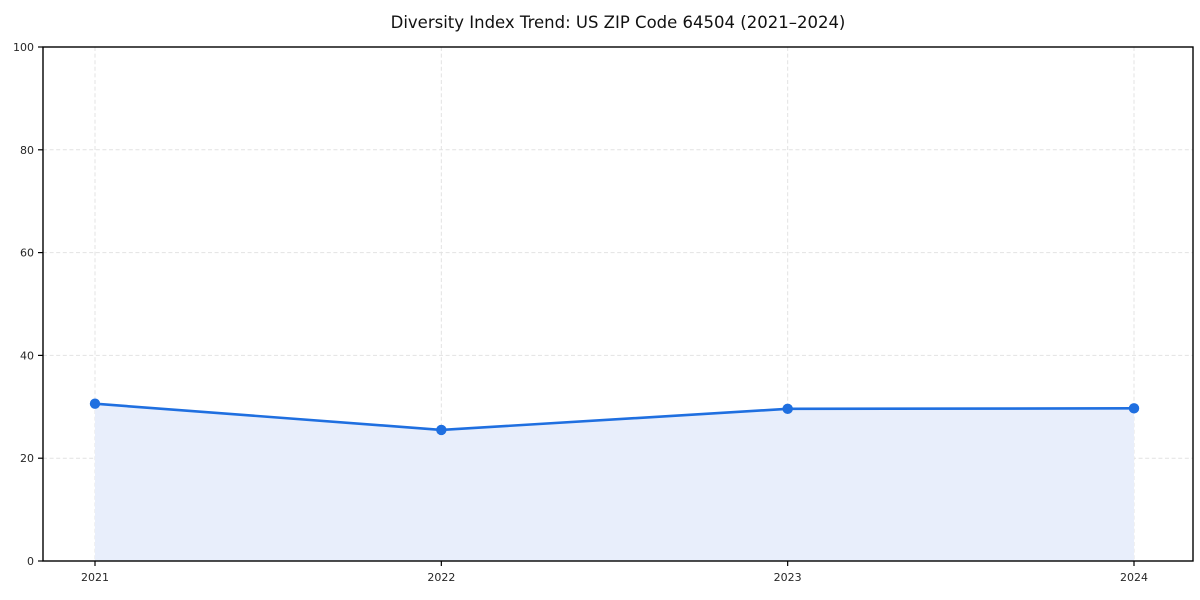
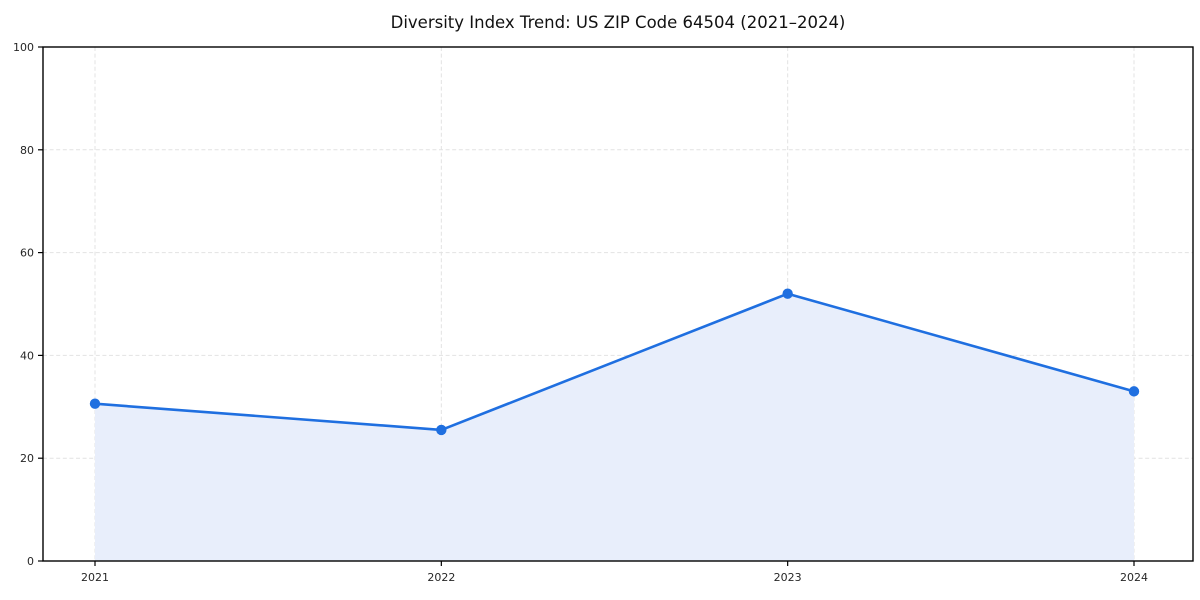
2023: 30 -> 52
2024: 30 -> 33
